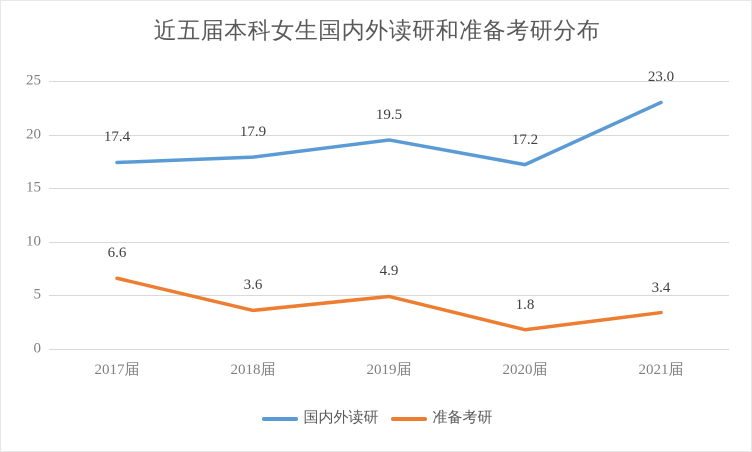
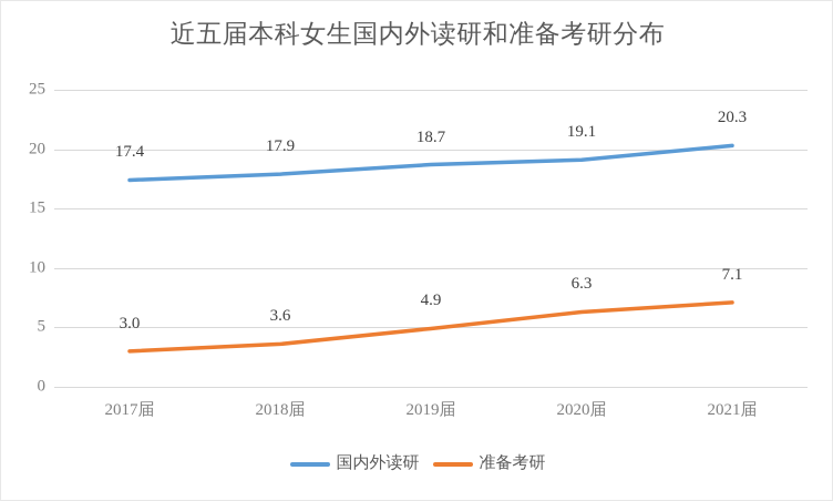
准备考研/2017届: 6.6 -> 3.0
国内外读研/2019届: 19.5 -> 18.7
国内外读研/2020届: 17.2 -> 19.1
准备考研/2020届: 1.8 -> 6.3
国内外读研/2021届: 23.0 -> 20.3
准备考研/2021届: 3.4 -> 7.1
